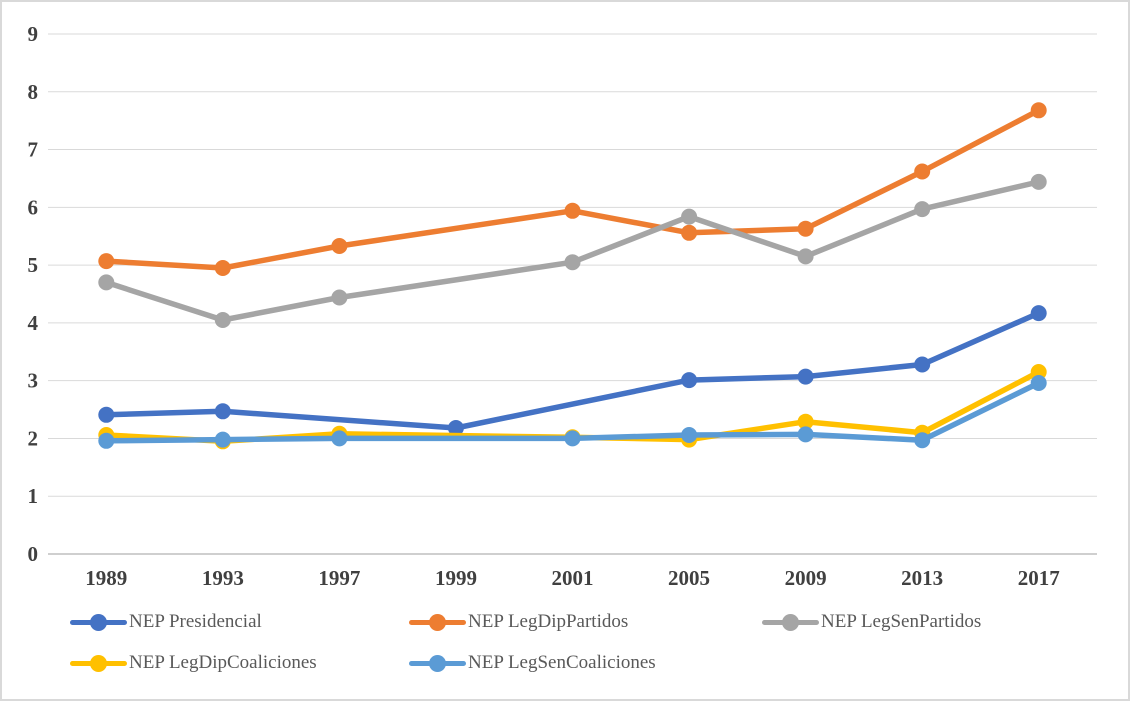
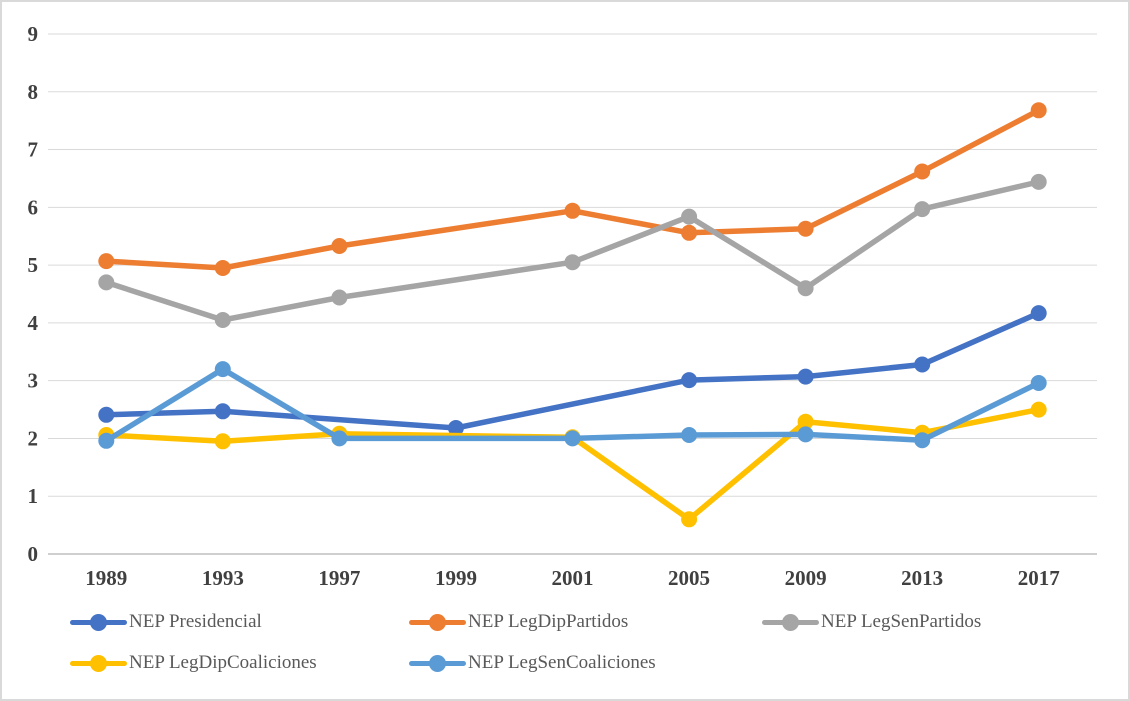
NEP LegSenCoaliciones/1993: 2.0 -> 3.2
NEP LegDipCoaliciones/2005: 2.0 -> 0.6
NEP LegSenPartidos/2009: 5.2 -> 4.6
NEP LegDipCoaliciones/2017: 3.1 -> 2.5
